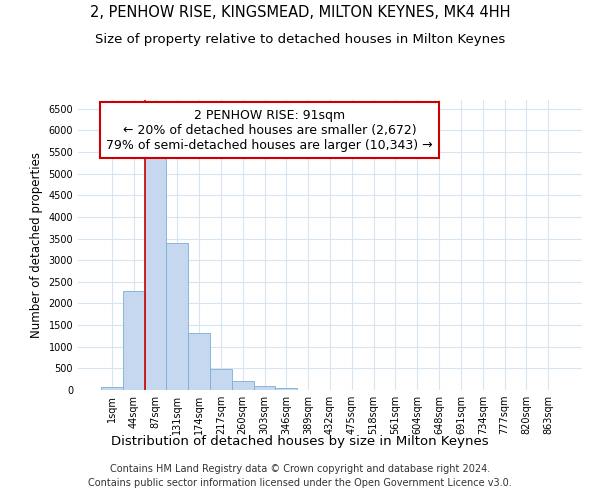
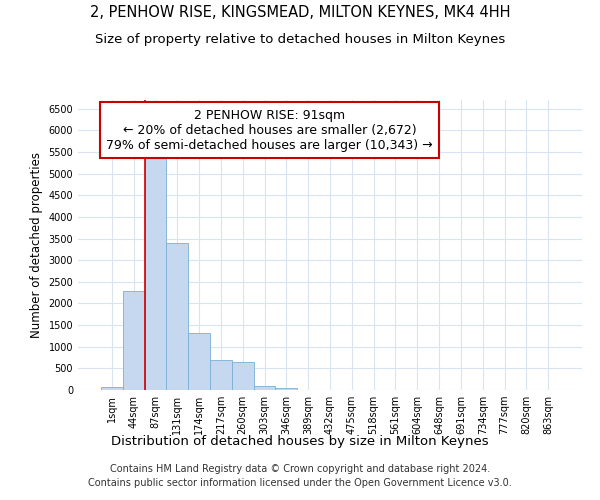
217sqm: 480 -> 700
260sqm: 200 -> 650
